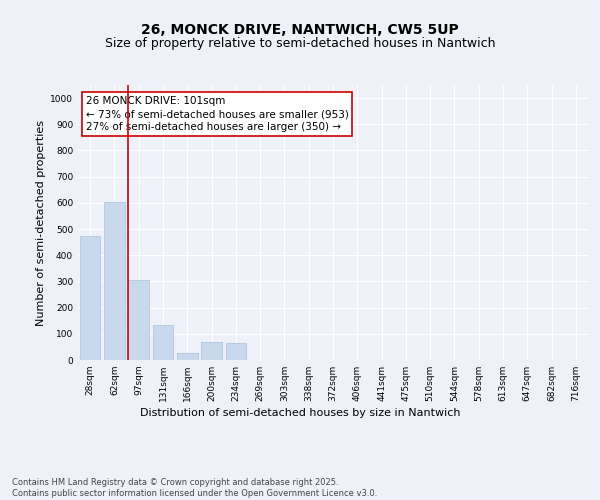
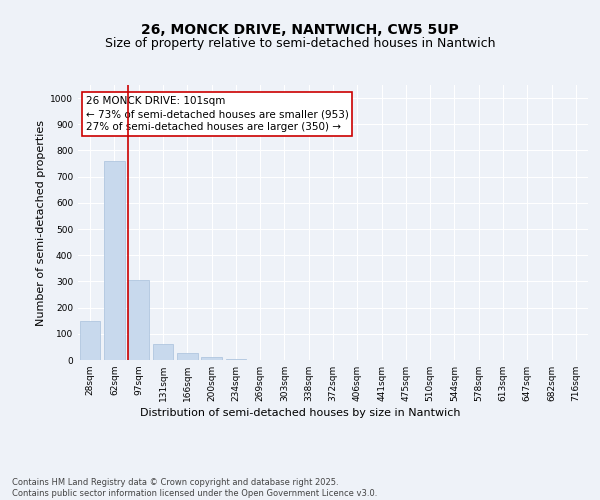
28sqm: 475 -> 150
62sqm: 605 -> 760
131sqm: 135 -> 60
200sqm: 70 -> 10
234sqm: 65 -> 5
